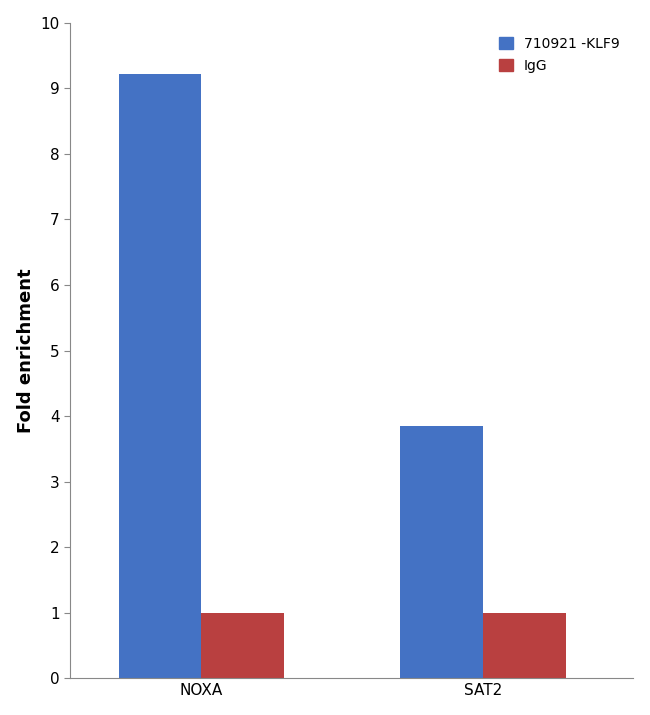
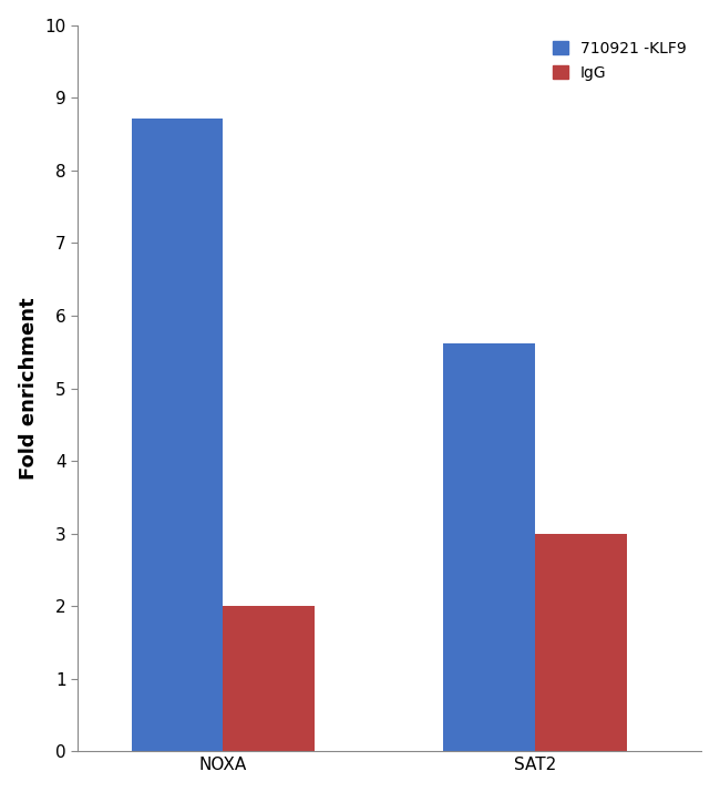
710921 -KLF9/NOXA: 9.22 -> 8.72
IgG/NOXA: 1 -> 2
710921 -KLF9/SAT2: 3.85 -> 5.62
IgG/SAT2: 1 -> 3
